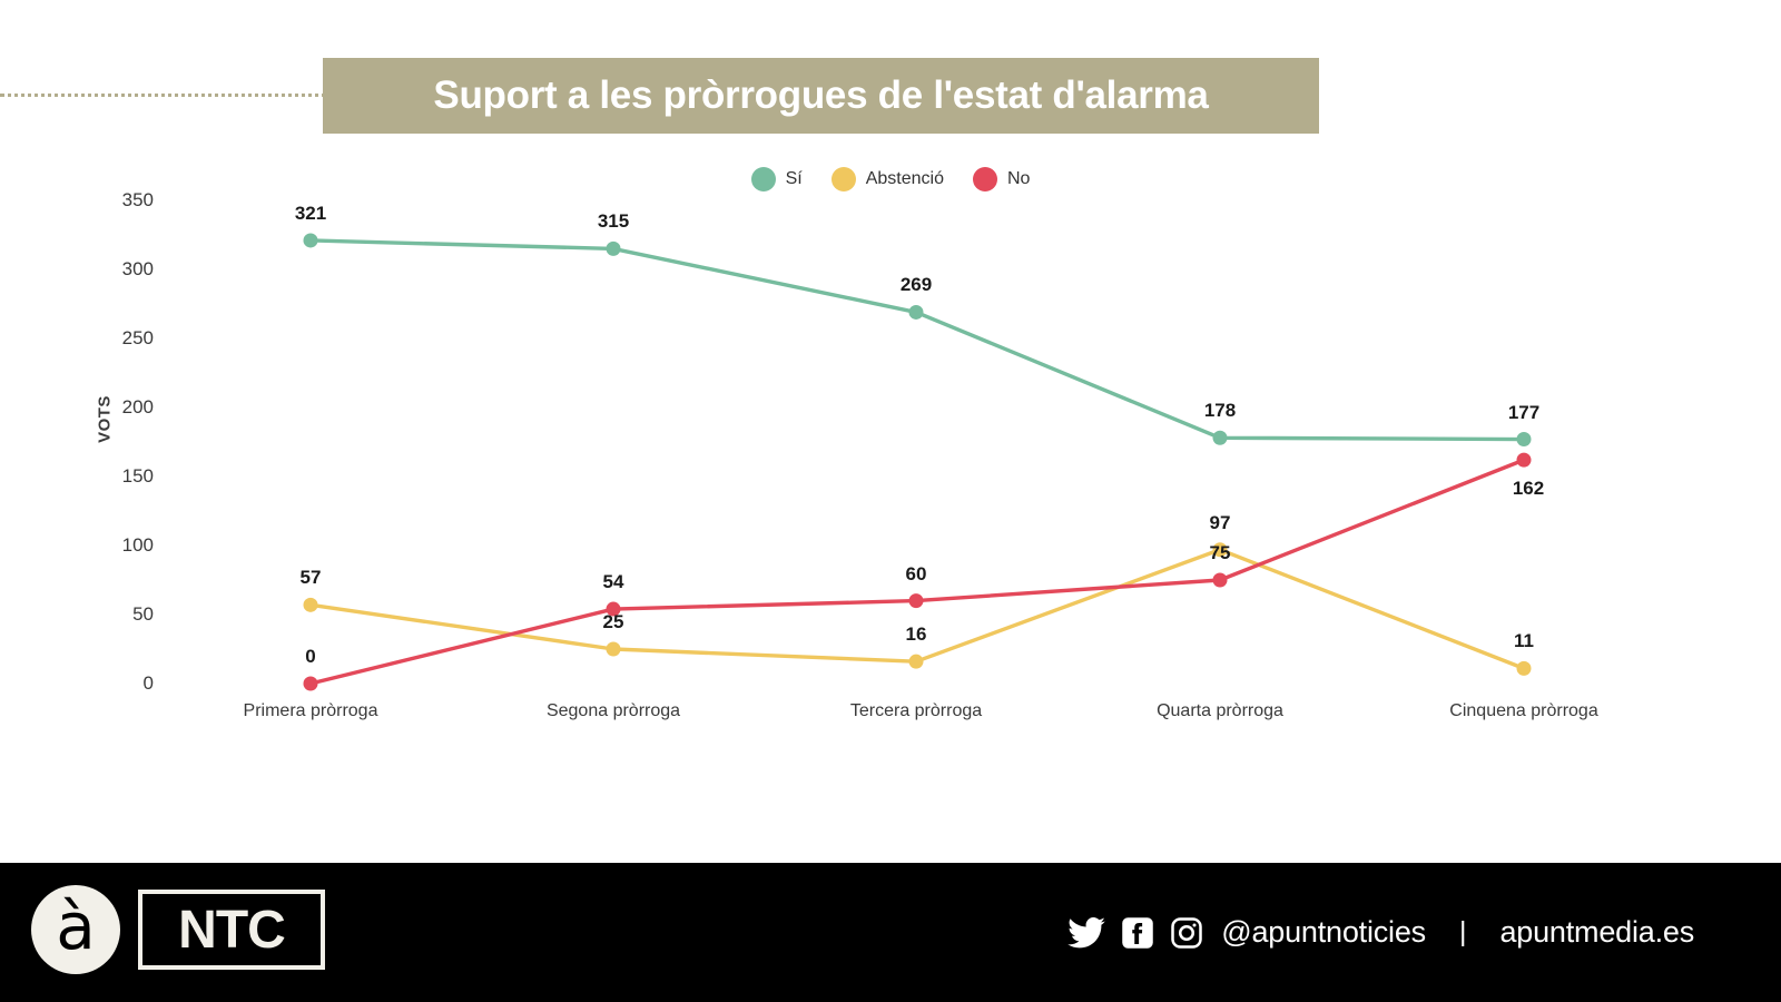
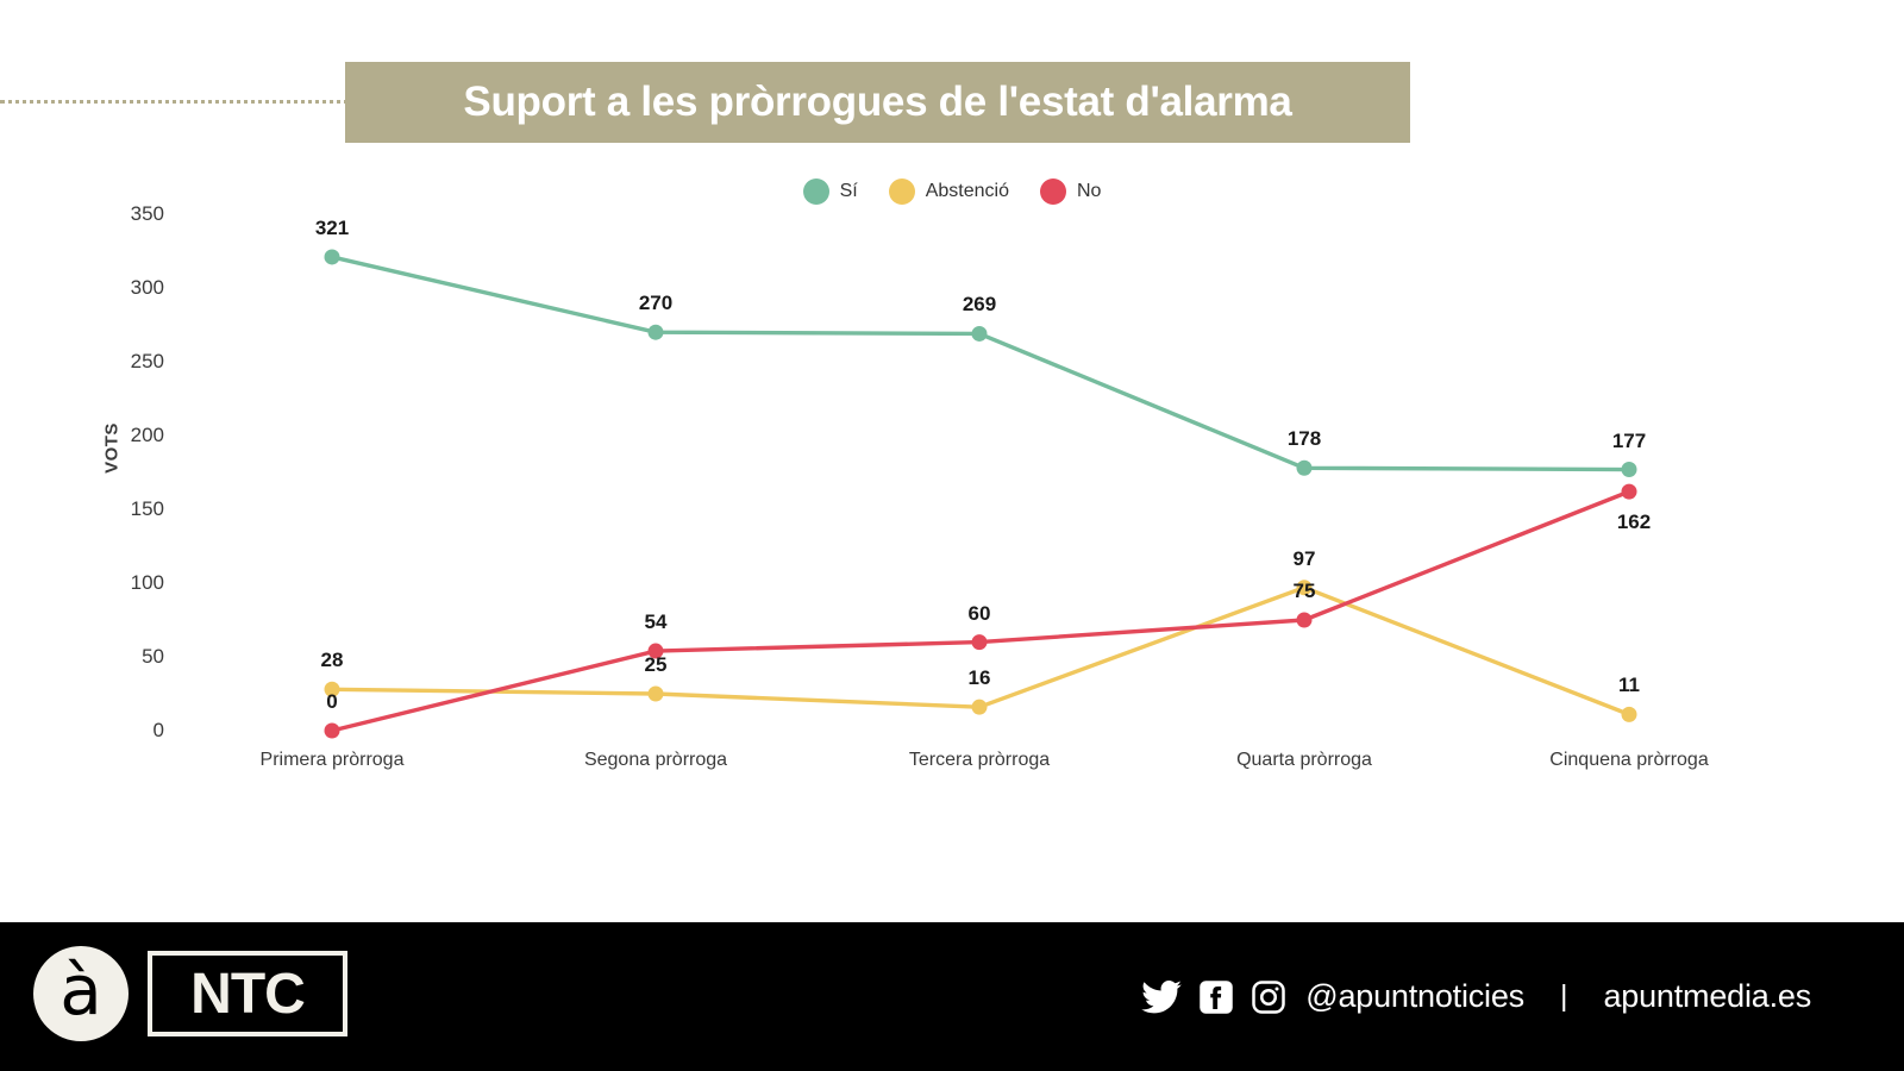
Abstenció/Primera pròrroga: 57 -> 28
Sí/Segona pròrroga: 315 -> 270
